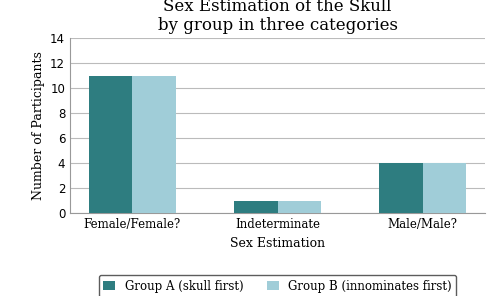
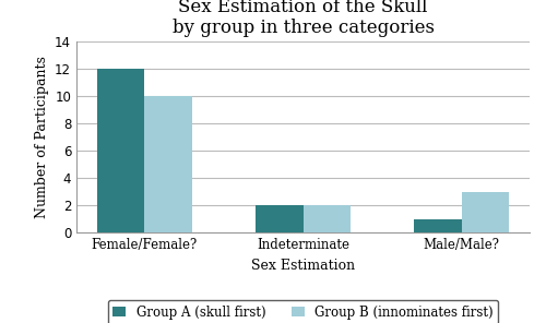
Group A (skull first)/Female/Female?: 11 -> 12
Group B (innominates first)/Female/Female?: 11 -> 10
Group A (skull first)/Indeterminate: 1 -> 2
Group B (innominates first)/Indeterminate: 1 -> 2
Group A (skull first)/Male/Male?: 4 -> 1
Group B (innominates first)/Male/Male?: 4 -> 3
